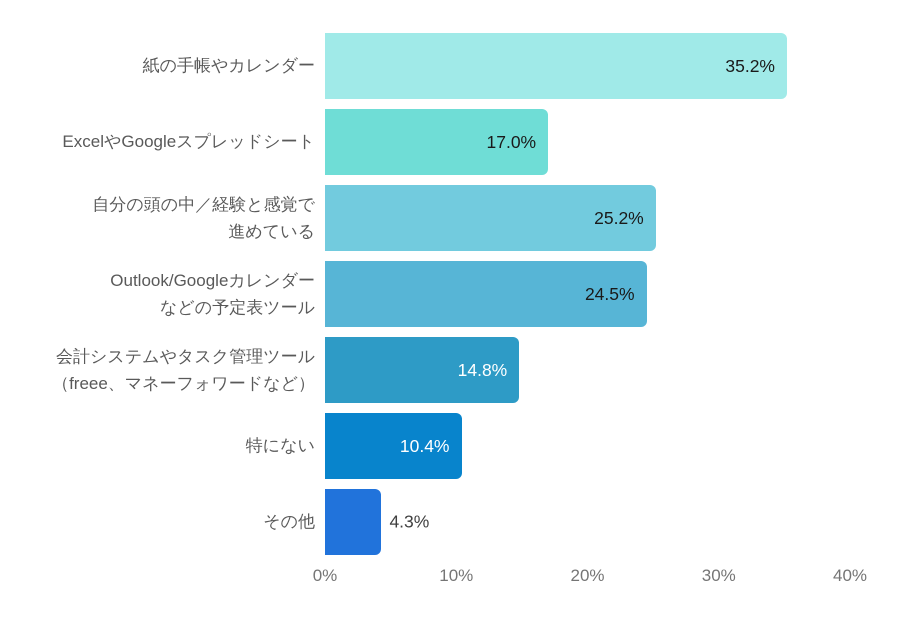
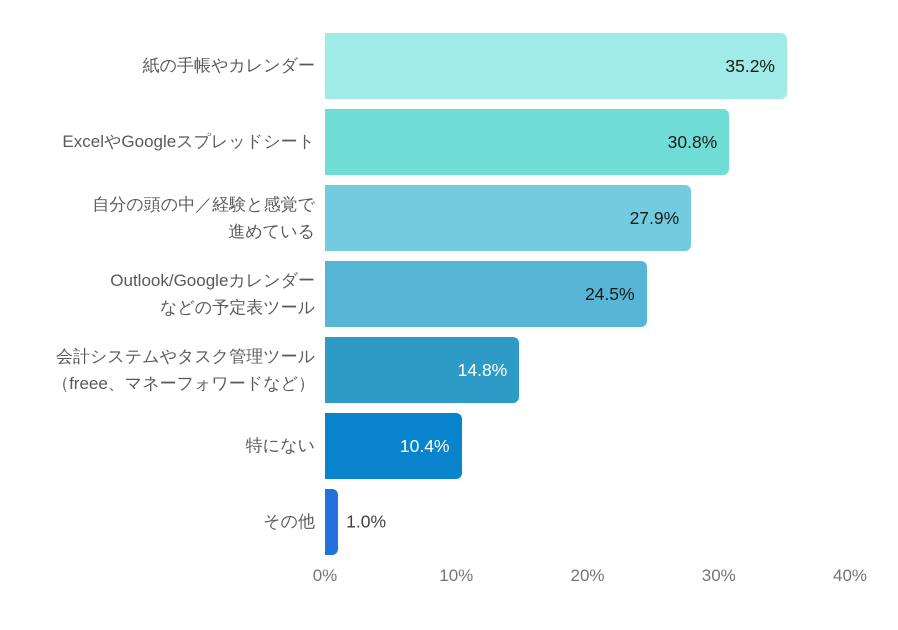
ExcelやGoogleスプレッドシート: 17.0% -> 30.8%
自分の頭の中／経験と感覚で 進めている: 25.2% -> 27.9%
その他: 4.3% -> 1.0%
